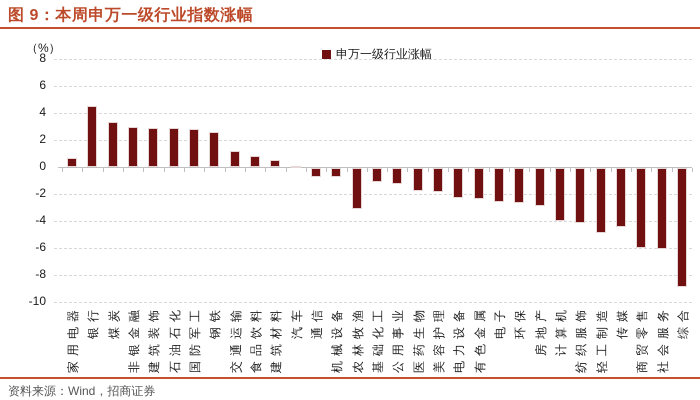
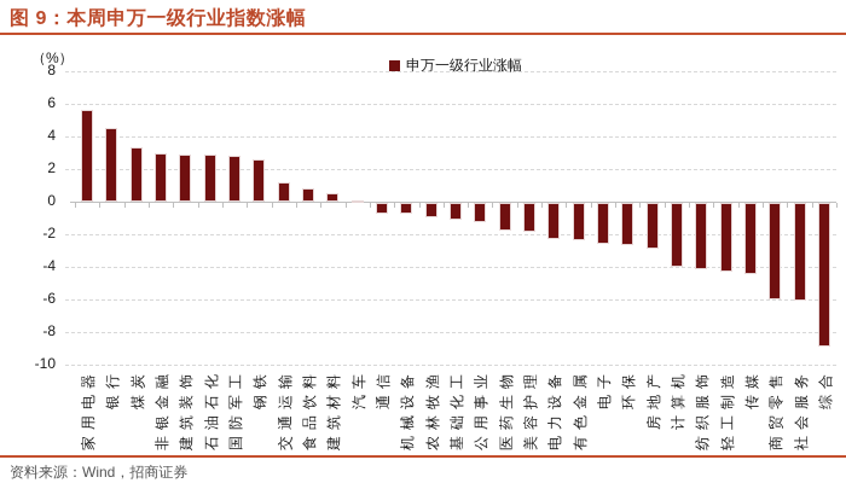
家用电器: 0.7 -> 5.6
农林牧渔: -3.0 -> -0.9
轻工制造: -4.8 -> -4.2
